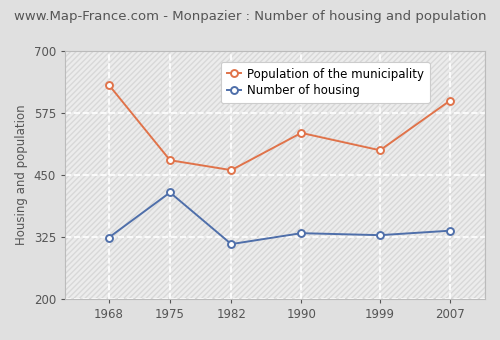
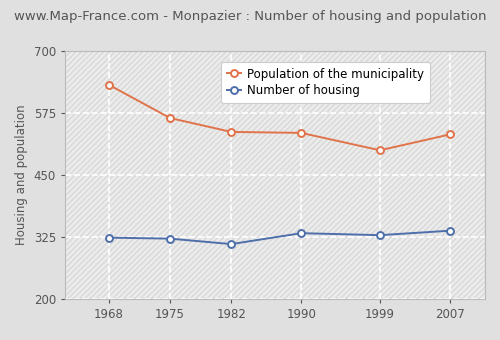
Number of housing/1975: 415 -> 322
Population of the municipality/1975: 480 -> 565
Population of the municipality/1982: 460 -> 537
Population of the municipality/2007: 600 -> 532
